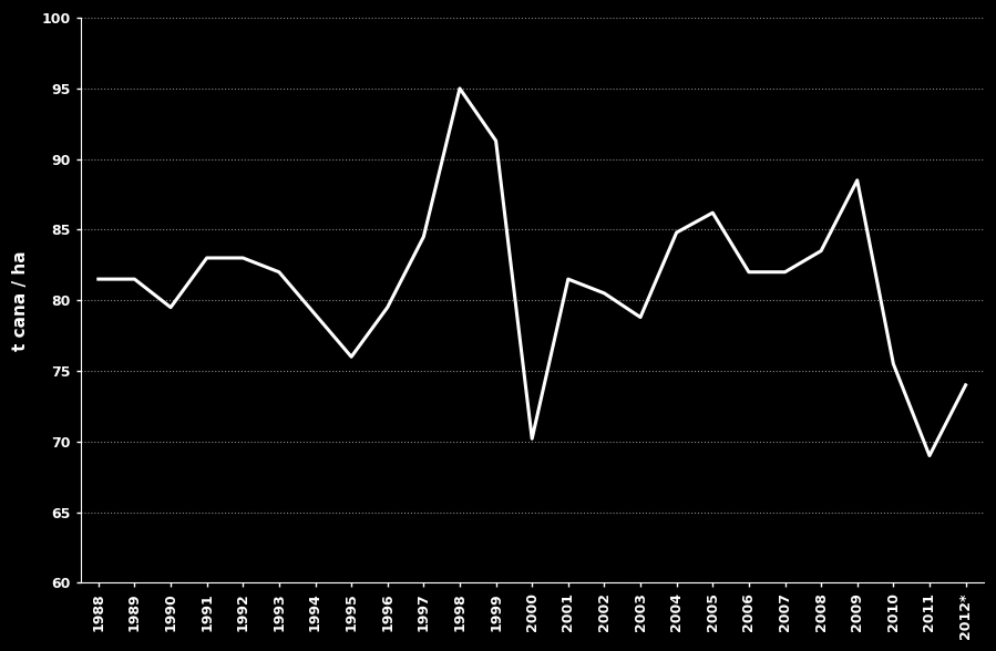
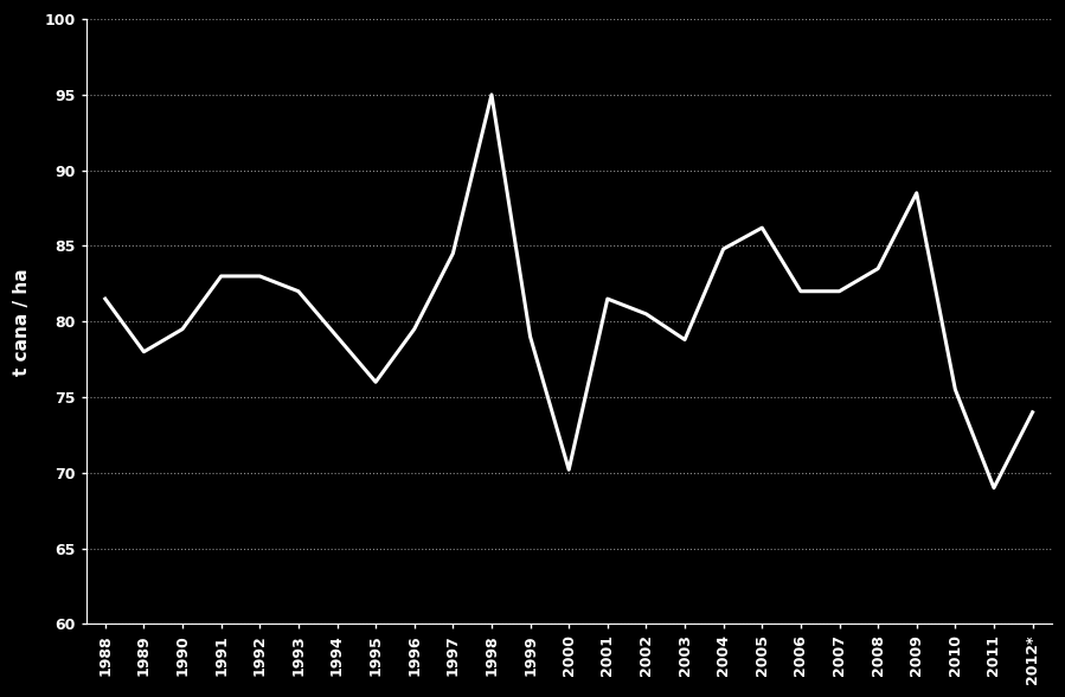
1989: 81.5 -> 78.0
1999: 91.3 -> 79.0
